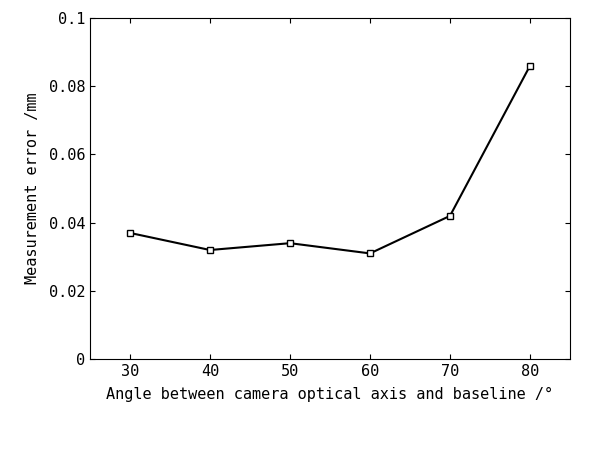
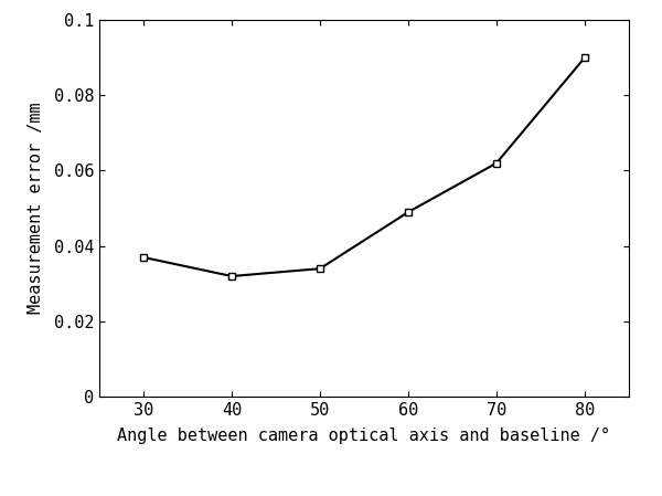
60: 0.031 -> 0.049
70: 0.042 -> 0.062
80: 0.086 -> 0.090
